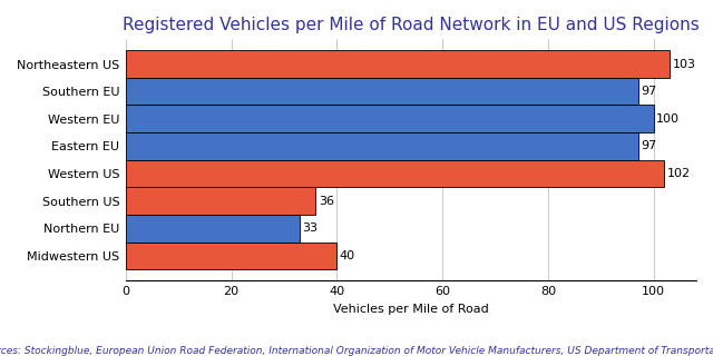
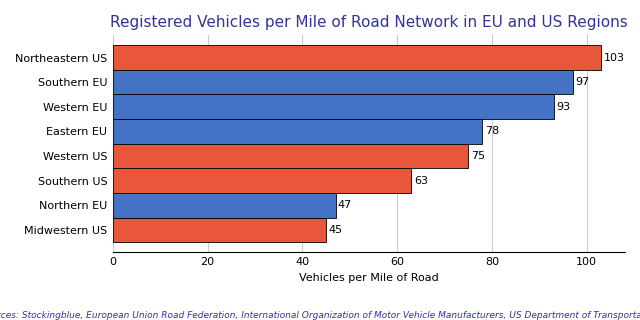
Western EU: 100 -> 93
Eastern EU: 97 -> 78
Western US: 102 -> 75
Southern US: 36 -> 63
Northern EU: 33 -> 47
Midwestern US: 40 -> 45
